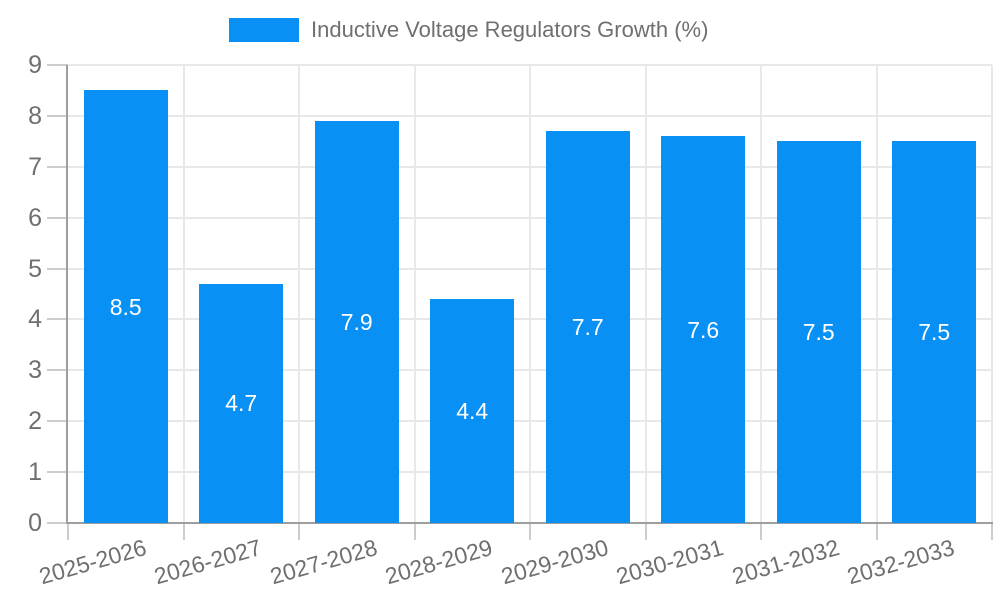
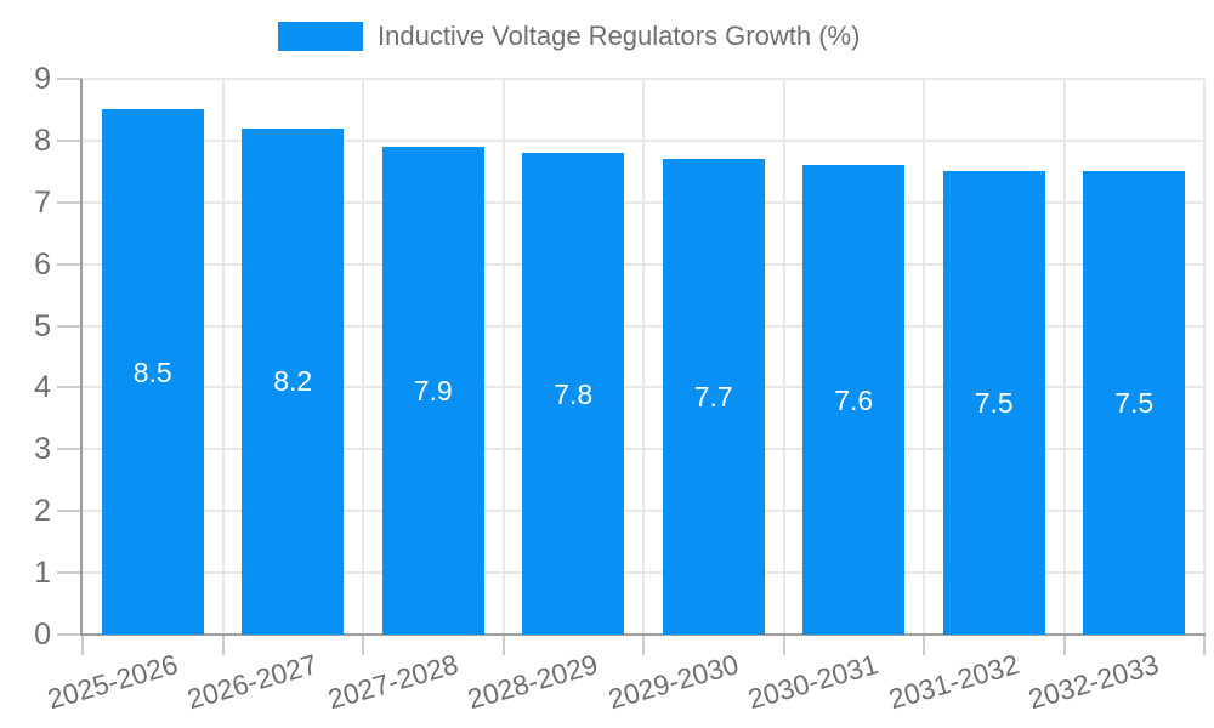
2026-2027: 4.7 -> 8.2
2028-2029: 4.4 -> 7.8
